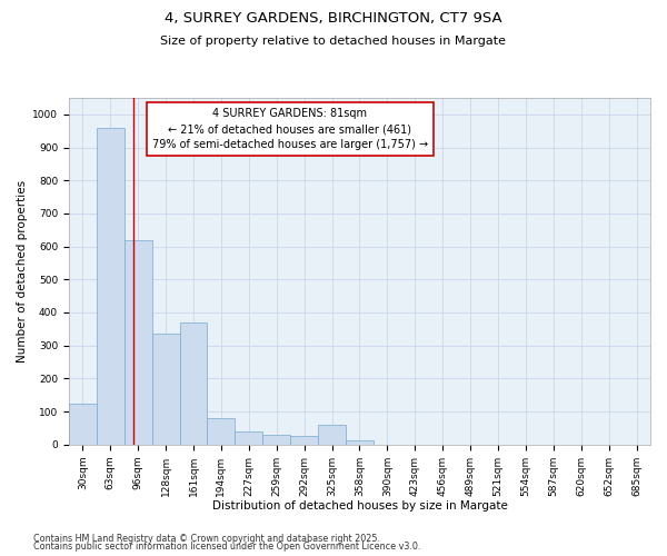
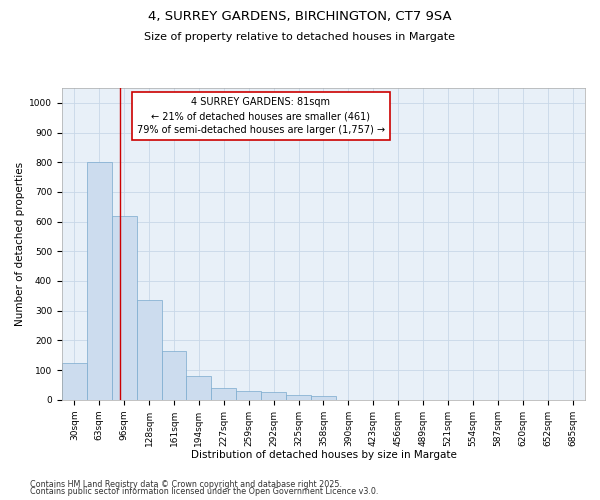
63sqm: 960 -> 800
161sqm: 370 -> 165
325sqm: 60 -> 15
